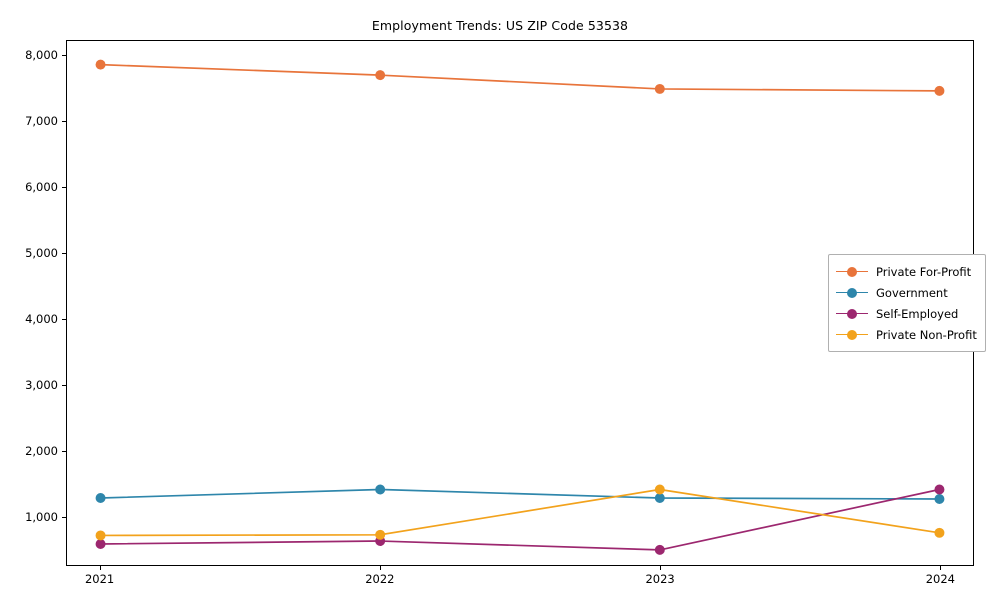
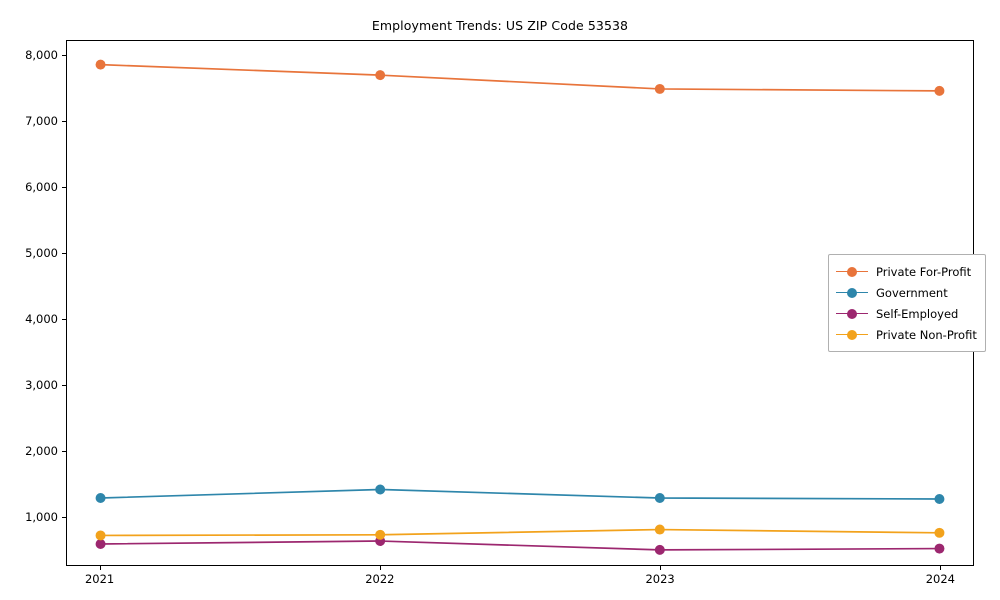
Private Non-Profit/2023: 1400 -> 800
Self-Employed/2024: 1400 -> 500
